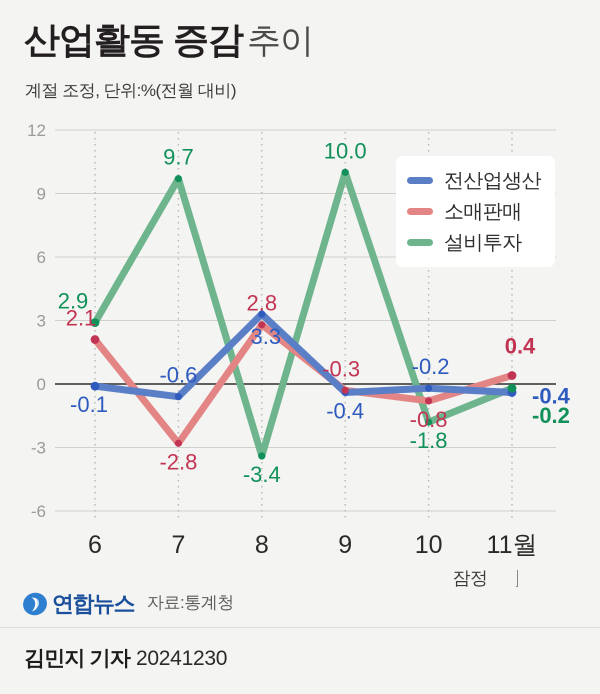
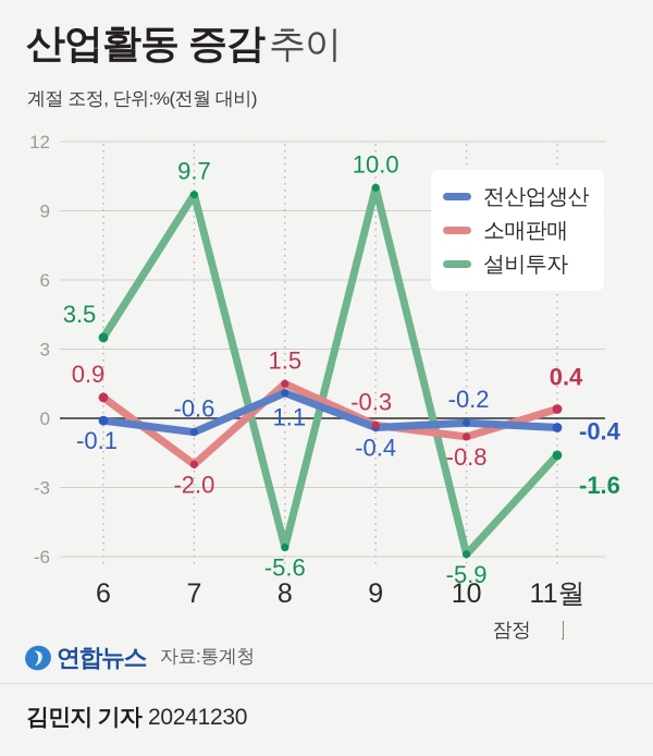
소매판매/6: 2.1 -> 0.9
설비투자/6: 2.9 -> 3.5
소매판매/7: -2.8 -> -2.0
전산업생산/8: 3.3 -> 1.1
소매판매/8: 2.8 -> 1.5
설비투자/8: -3.4 -> -5.6
설비투자/10: -1.8 -> -5.9
설비투자/11월: -0.2 -> -1.6
